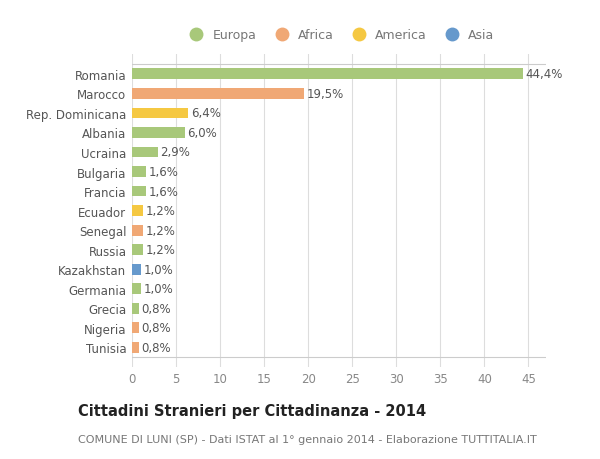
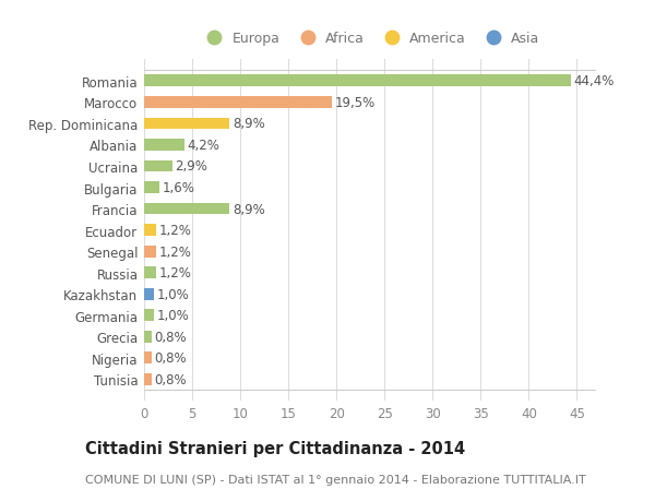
Rep. Dominicana: 6,4% -> 8,9%
Albania: 6,0% -> 4,2%
Francia: 1,6% -> 8,9%
